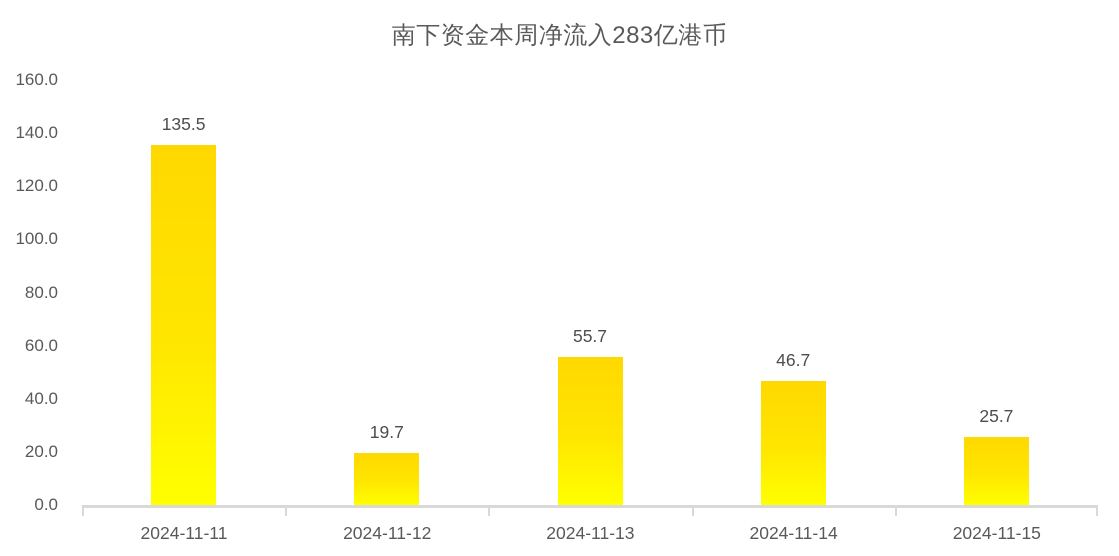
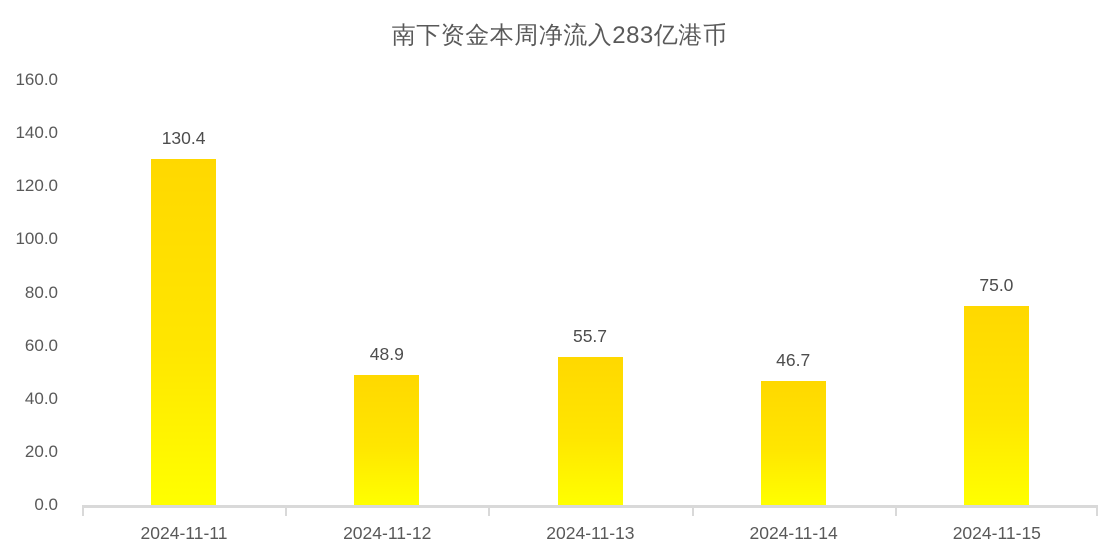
2024-11-11: 135.5 -> 130.4
2024-11-12: 19.7 -> 48.9
2024-11-15: 25.7 -> 75.0
